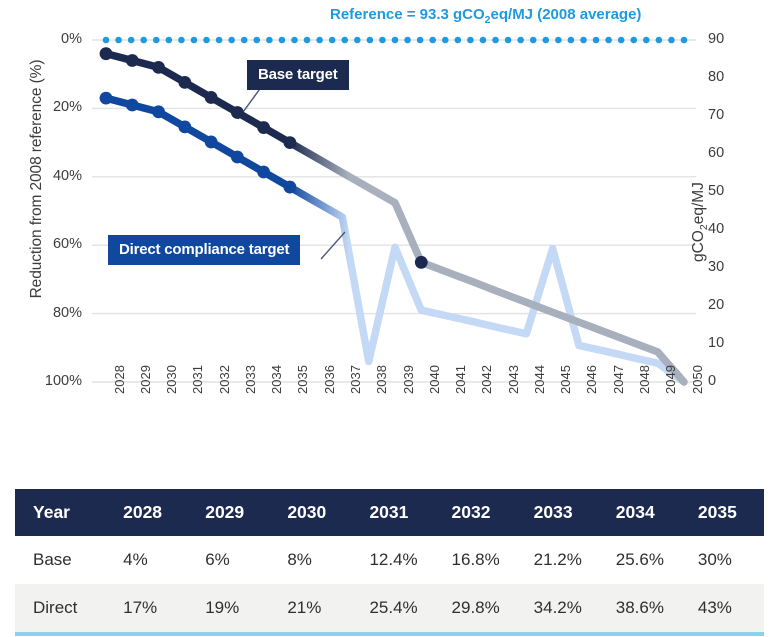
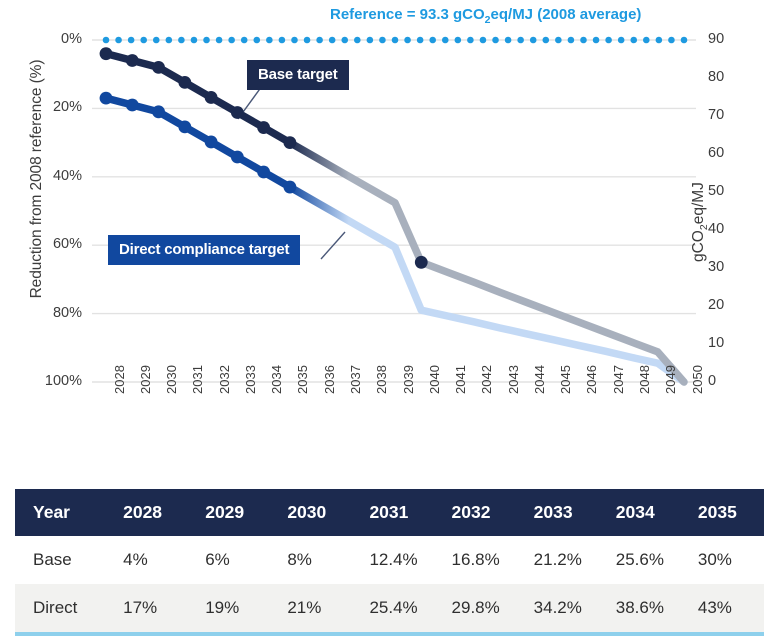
Direct compliance target/2038: 94 -> 56
Direct compliance target/2045: 61 -> 88
